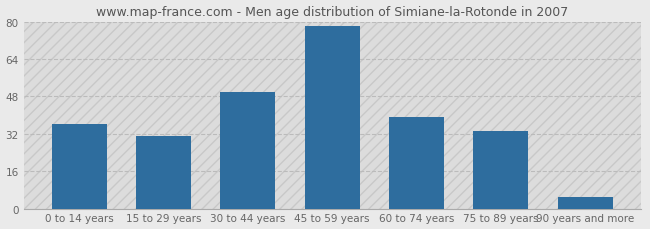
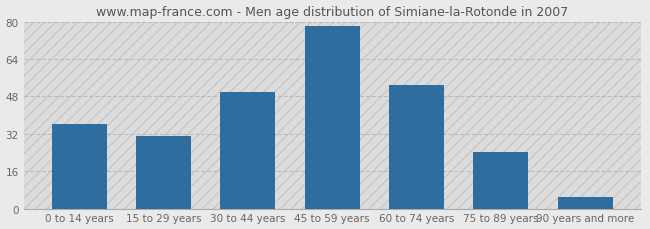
60 to 74 years: 39 -> 53
75 to 89 years: 33 -> 24
